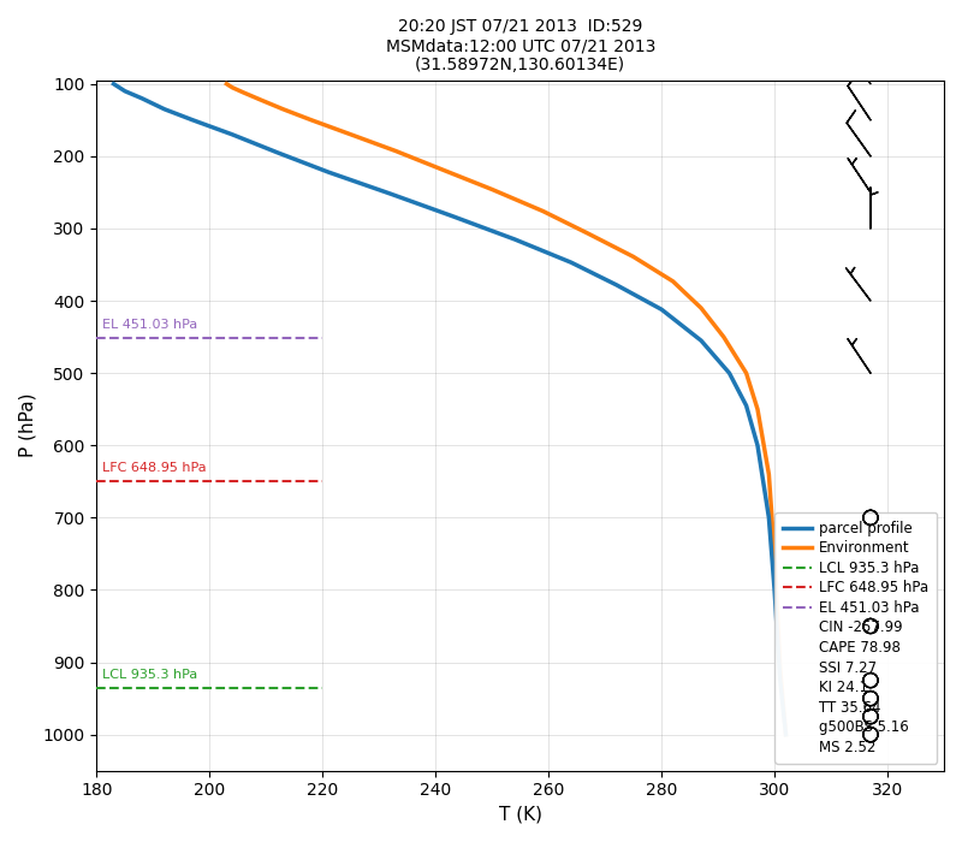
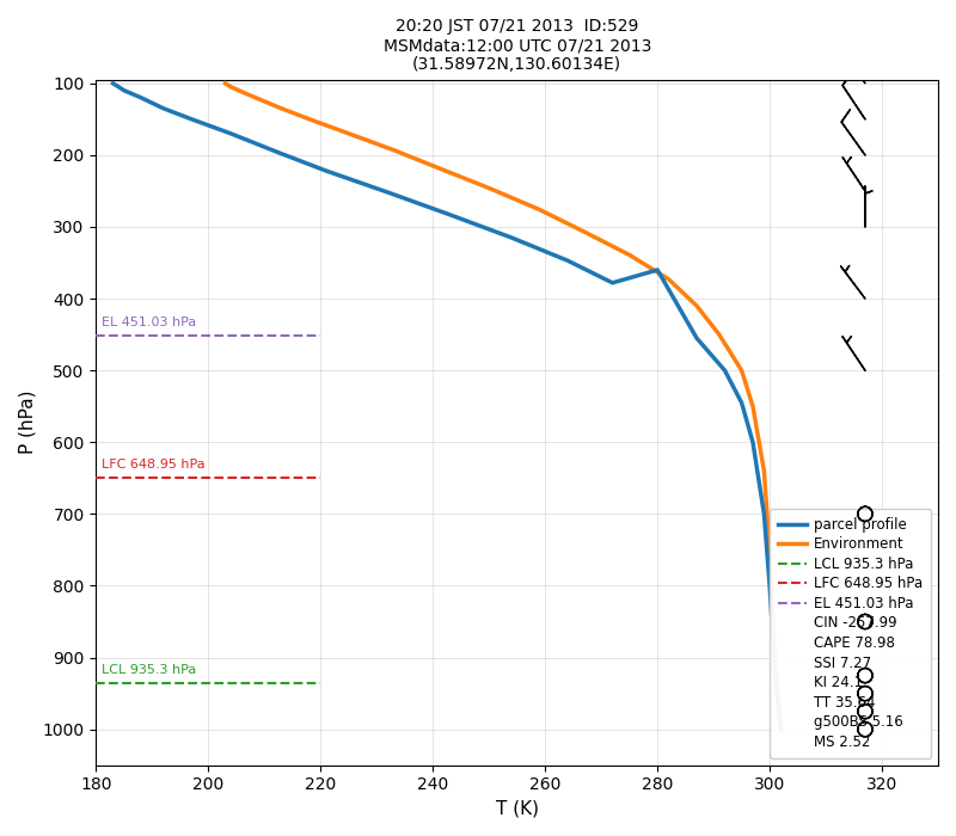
parcel profile/280: 412 -> 360
